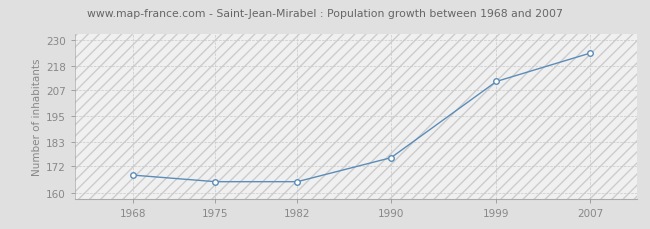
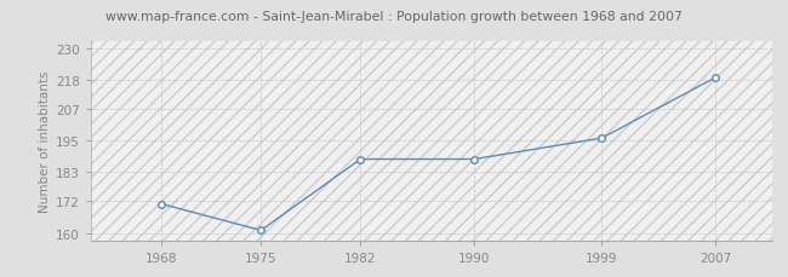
1968: 168 -> 171
1975: 165 -> 161
1982: 165 -> 188
1990: 176 -> 188
1999: 211 -> 196
2007: 224 -> 219
